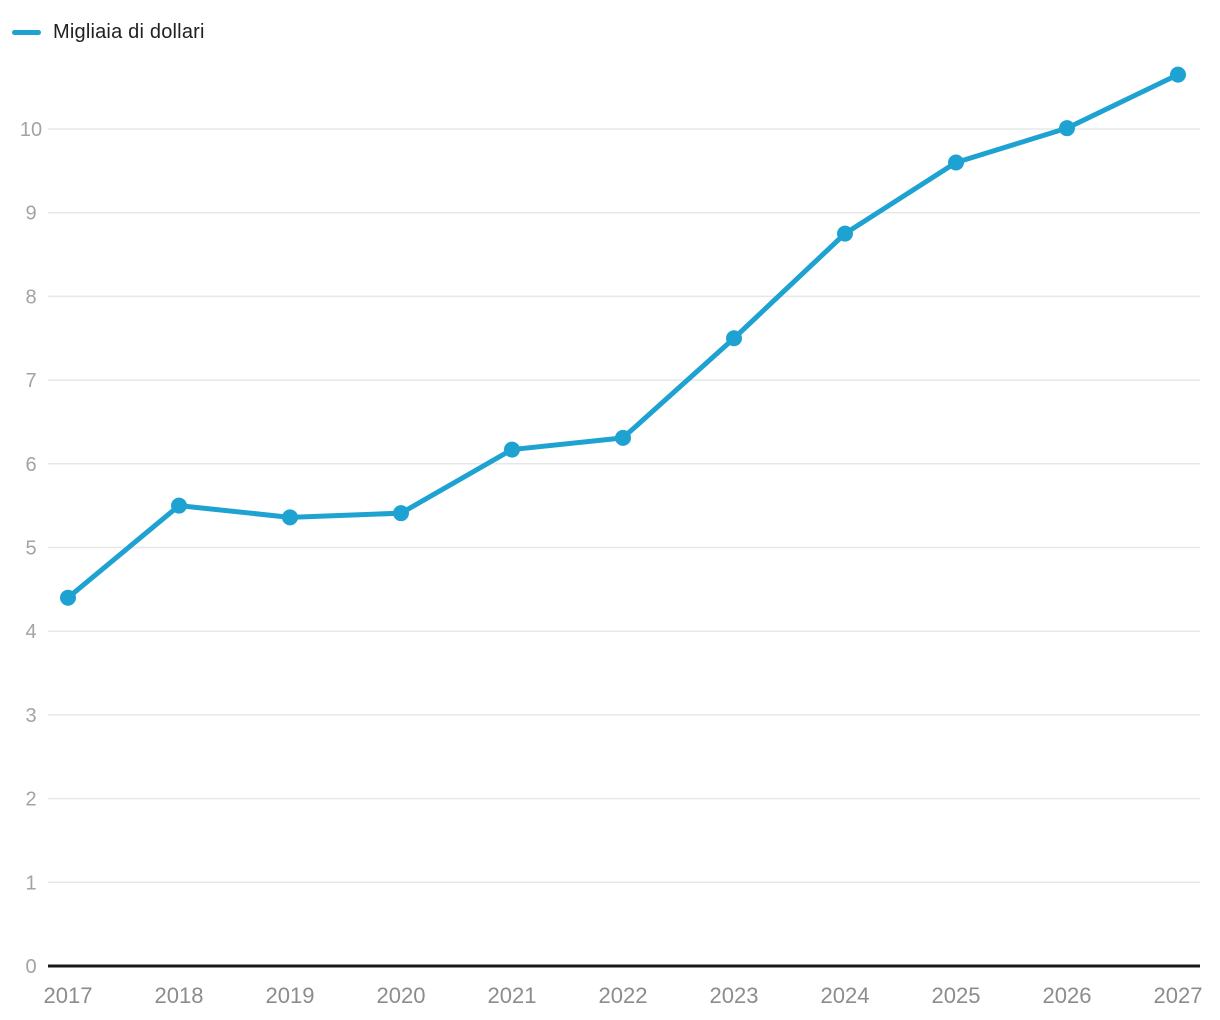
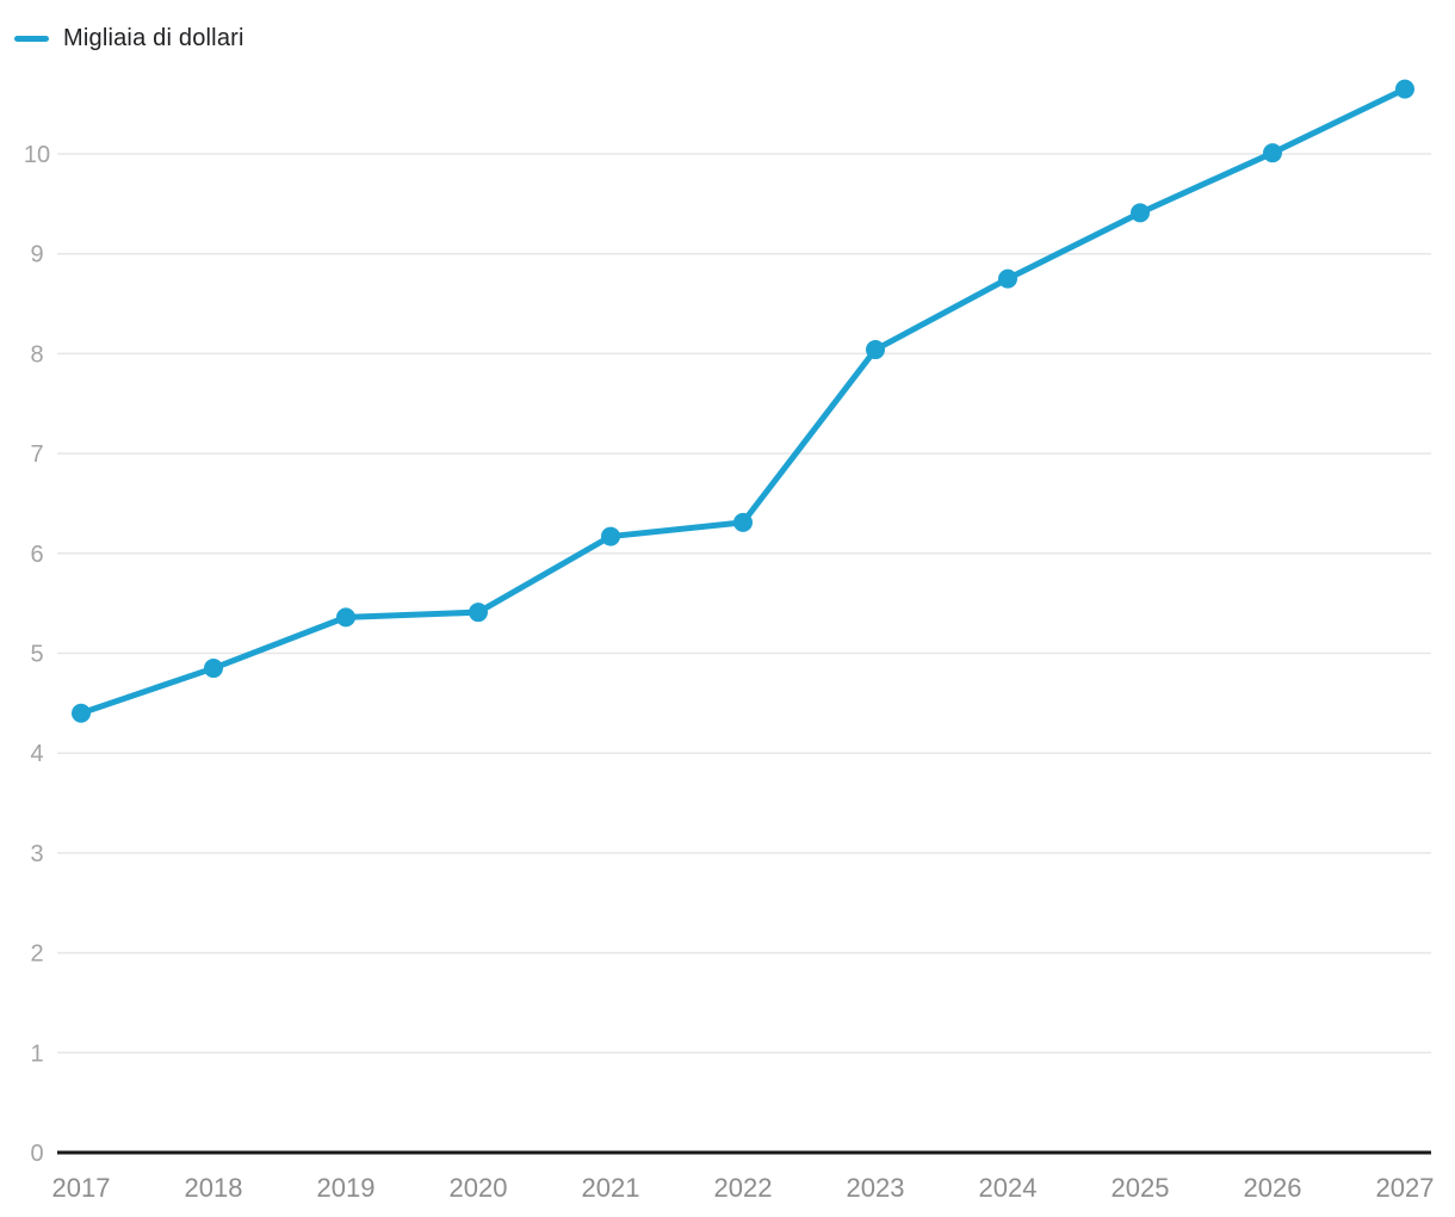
2018: 5.5 -> 4.8
2023: 7.5 -> 8.0
2025: 9.6 -> 9.4
